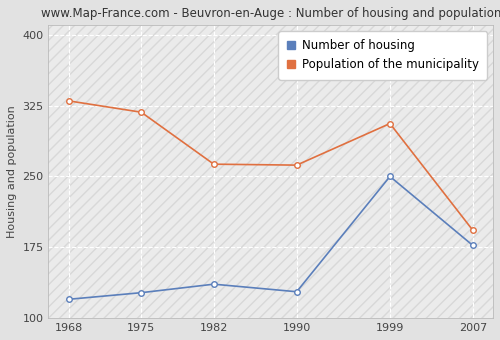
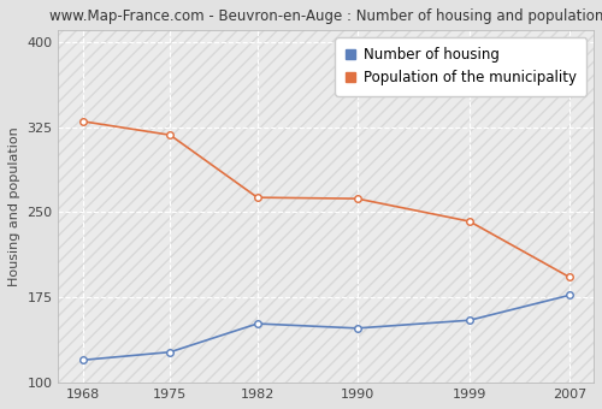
Number of housing/1982: 136 -> 152
Number of housing/1990: 128 -> 148
Number of housing/1999: 250 -> 155
Population of the municipality/1999: 306 -> 242
